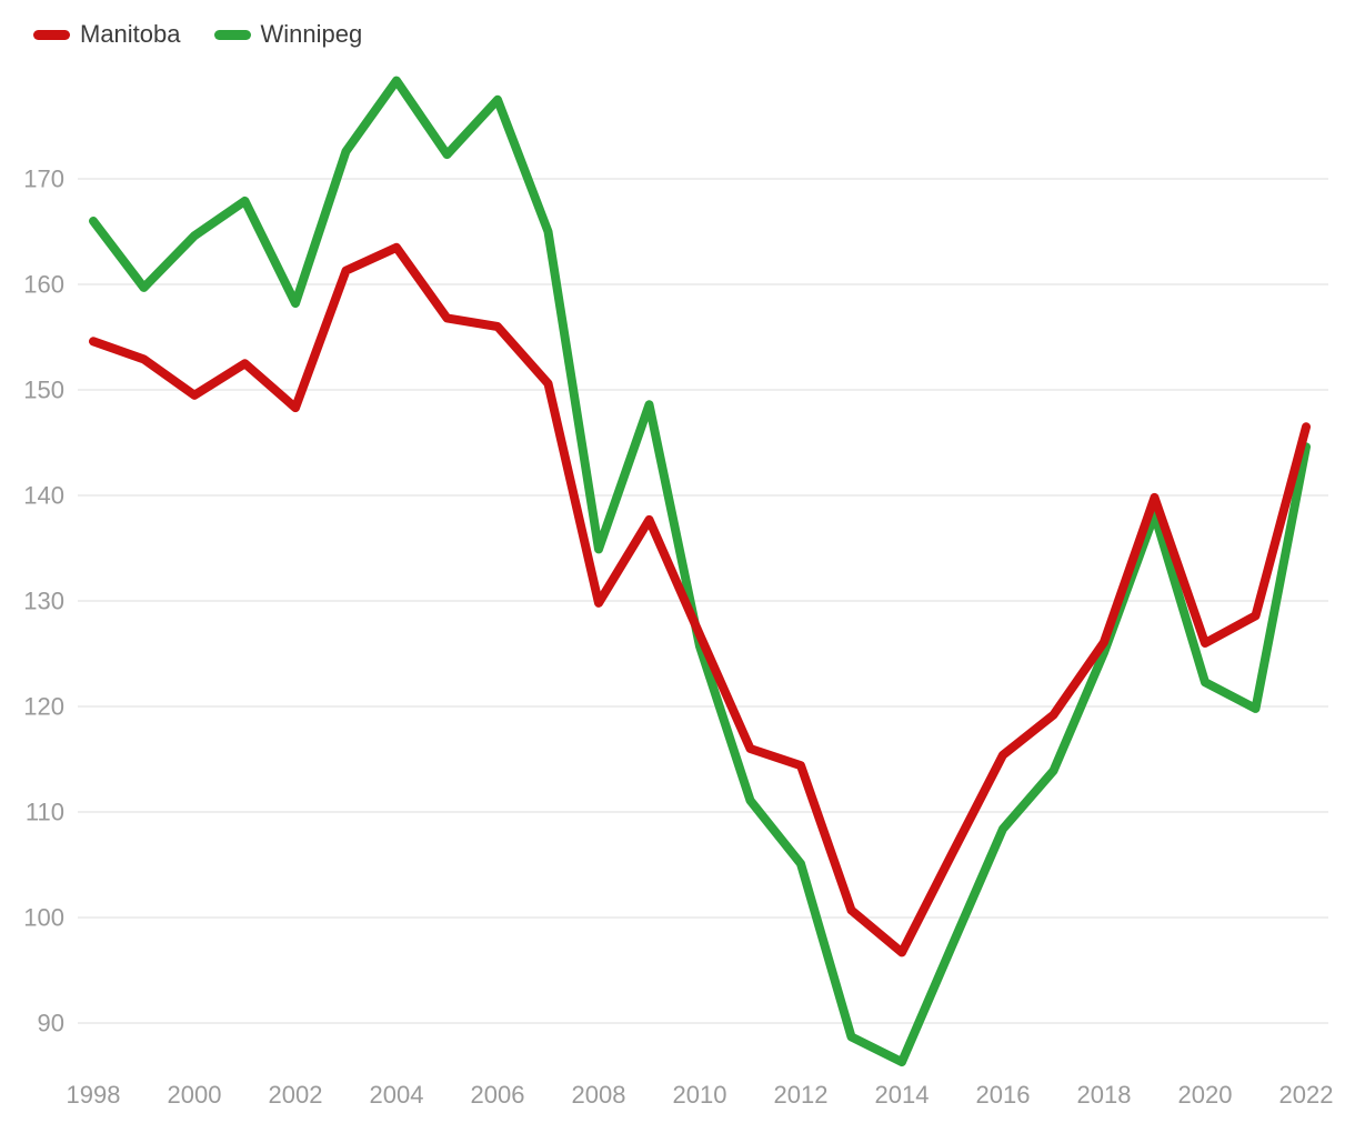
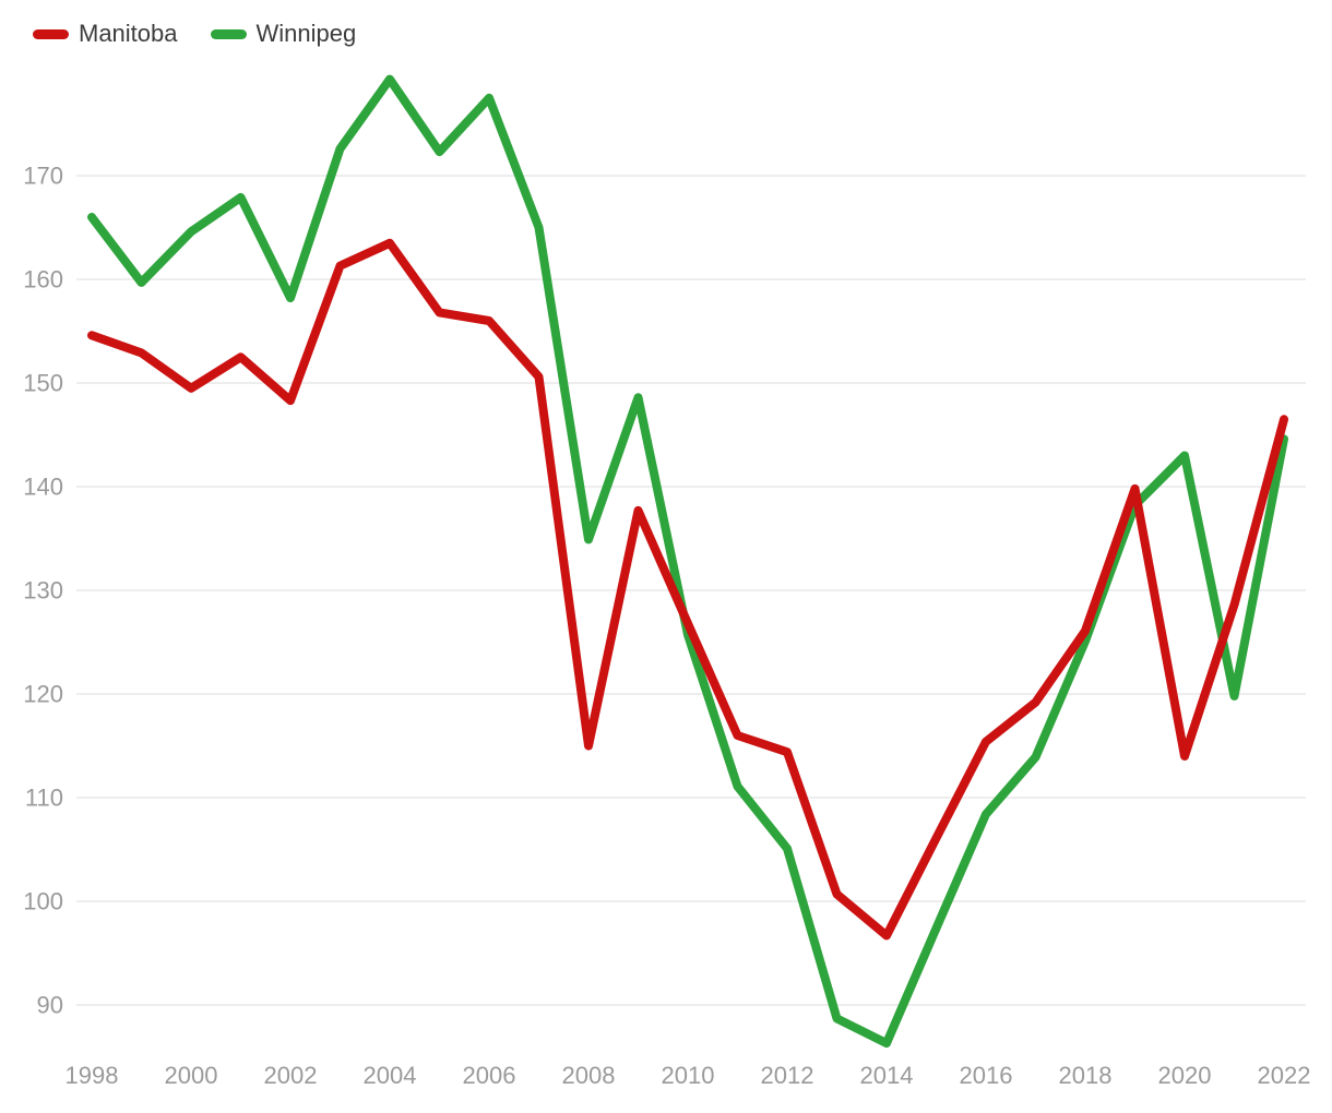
Manitoba/2008: 130 -> 115
Manitoba/2020: 126 -> 114
Winnipeg/2020: 122 -> 143
